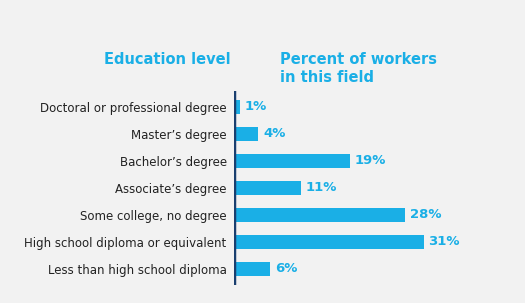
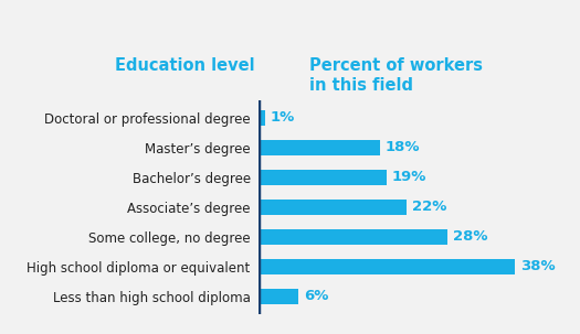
Master’s degree: 4% -> 18%
Associate’s degree: 11% -> 22%
High school diploma or equivalent: 31% -> 38%
